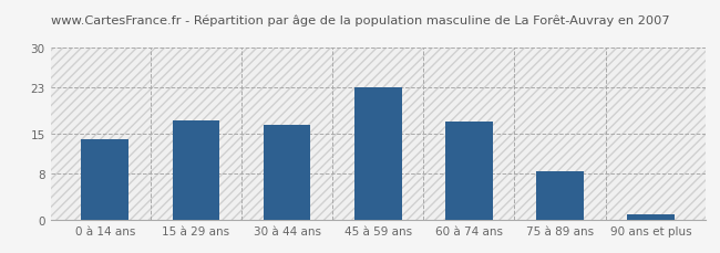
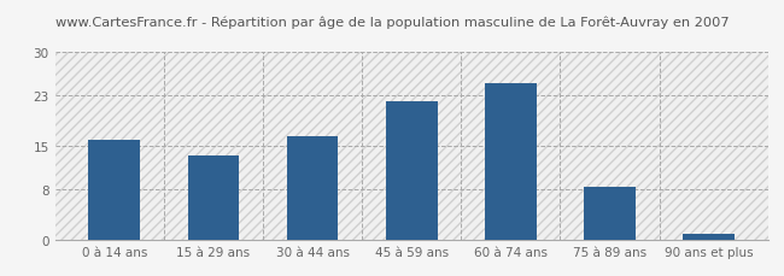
0 à 14 ans: 14.0 -> 16.0
15 à 29 ans: 17.2 -> 13.5
45 à 59 ans: 23.0 -> 22.0
60 à 74 ans: 17.0 -> 25.0
